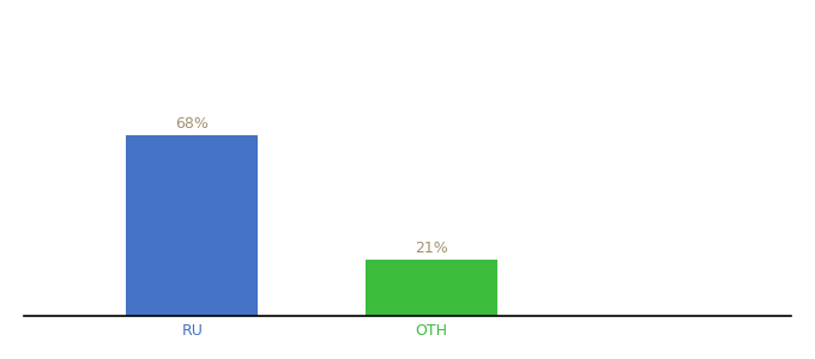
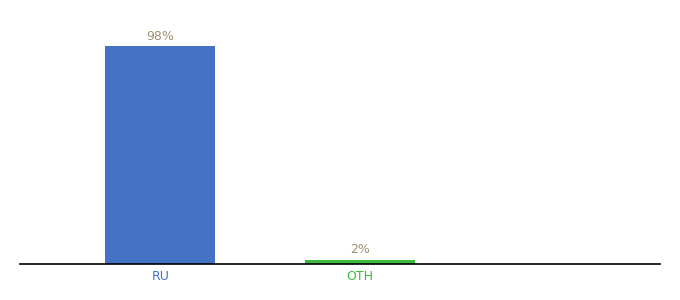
RU: 68% -> 98%
OTH: 21% -> 2%
